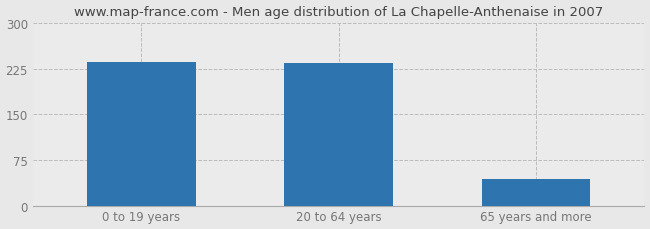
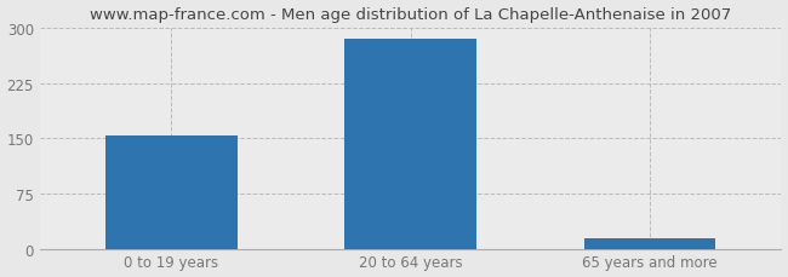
0 to 19 years: 236 -> 153
20 to 64 years: 234 -> 285
65 years and more: 44 -> 14
